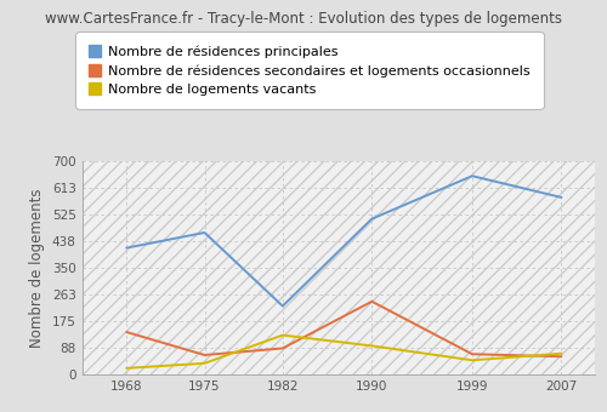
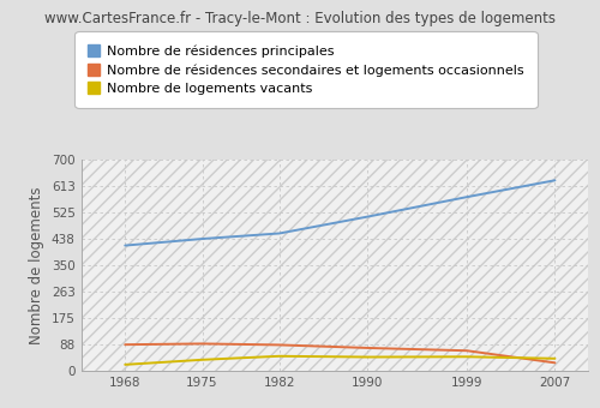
Nombre de résidences secondaires et logements occasionnels/1968: 140 -> 88
Nombre de résidences principales/1975: 465 -> 437
Nombre de résidences secondaires et logements occasionnels/1975: 65 -> 91
Nombre de résidences principales/1982: 225 -> 455
Nombre de logements vacants/1982: 130 -> 50
Nombre de résidences secondaires et logements occasionnels/1990: 240 -> 77
Nombre de logements vacants/1990: 95 -> 47
Nombre de résidences principales/1999: 650 -> 575
Nombre de résidences principales/2007: 580 -> 630
Nombre de résidences secondaires et logements occasionnels/2007: 60 -> 28
Nombre de logements vacants/2007: 70 -> 42
